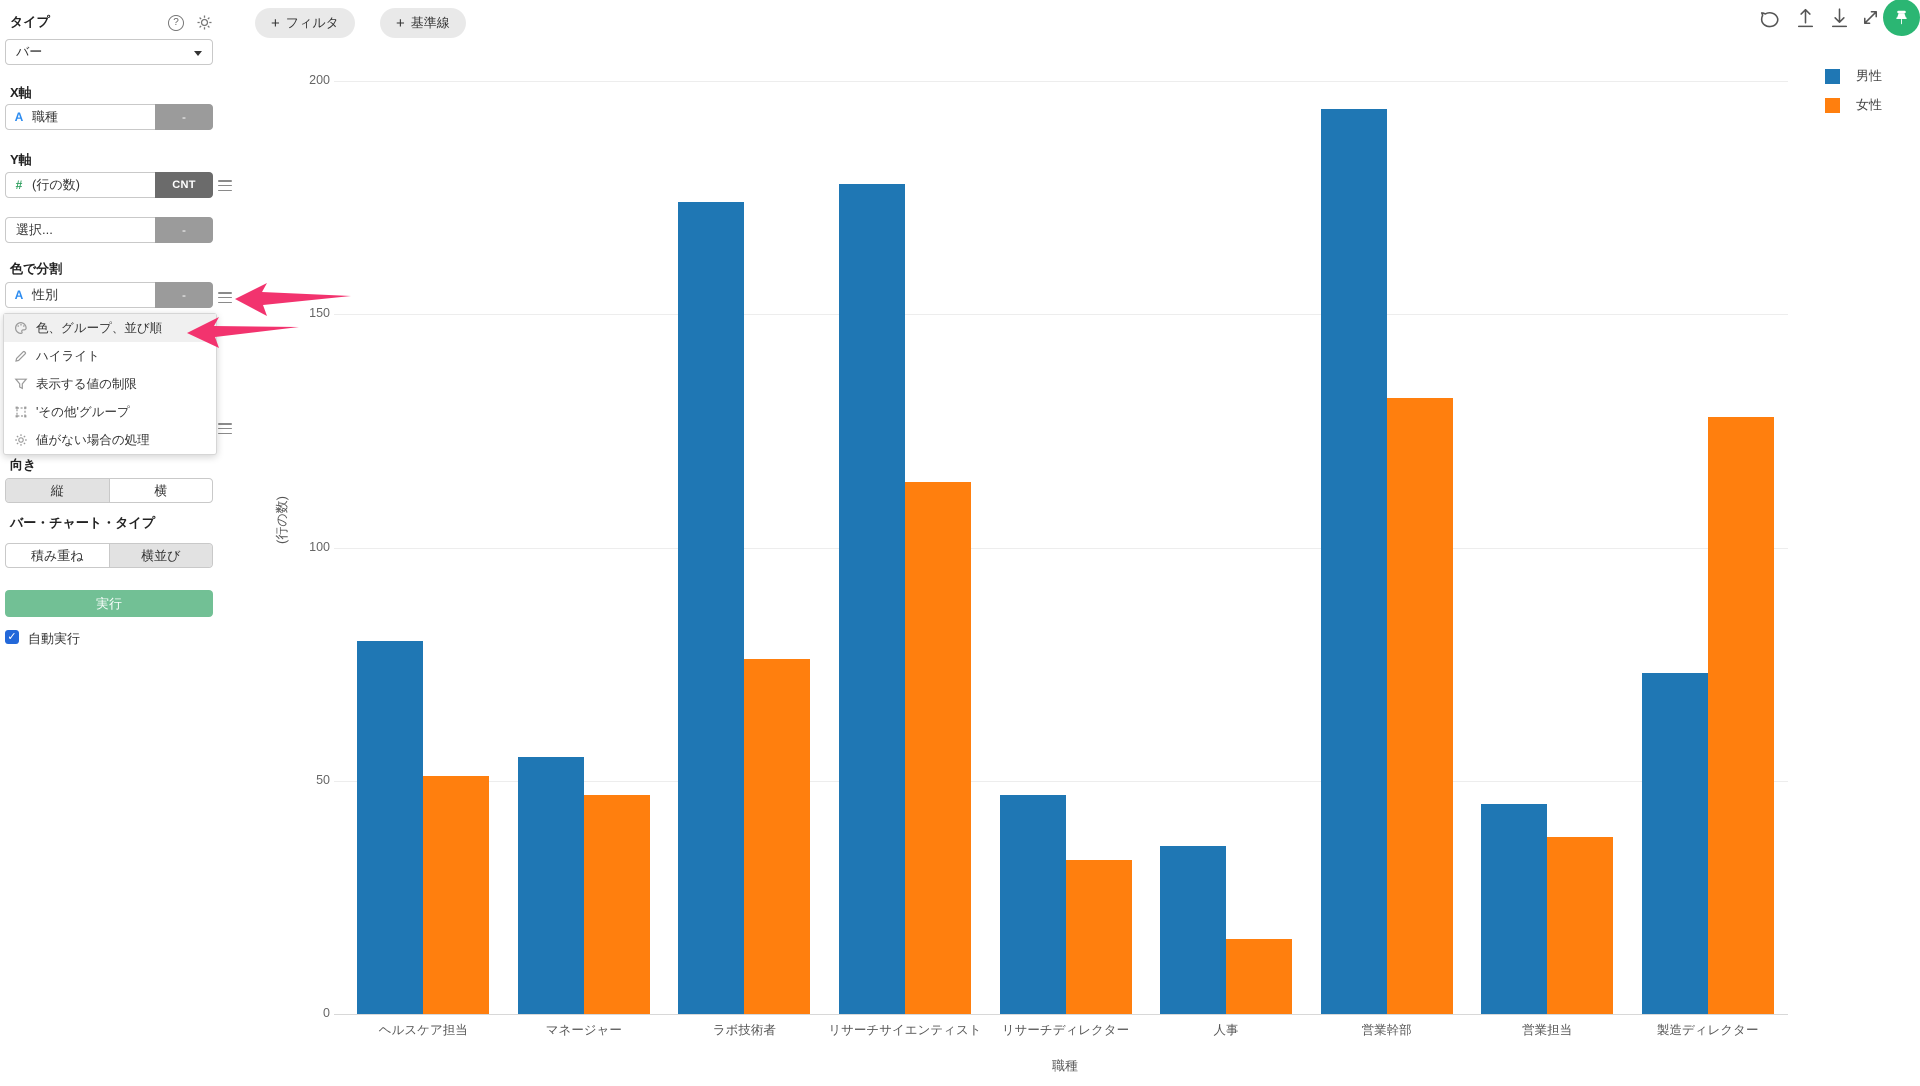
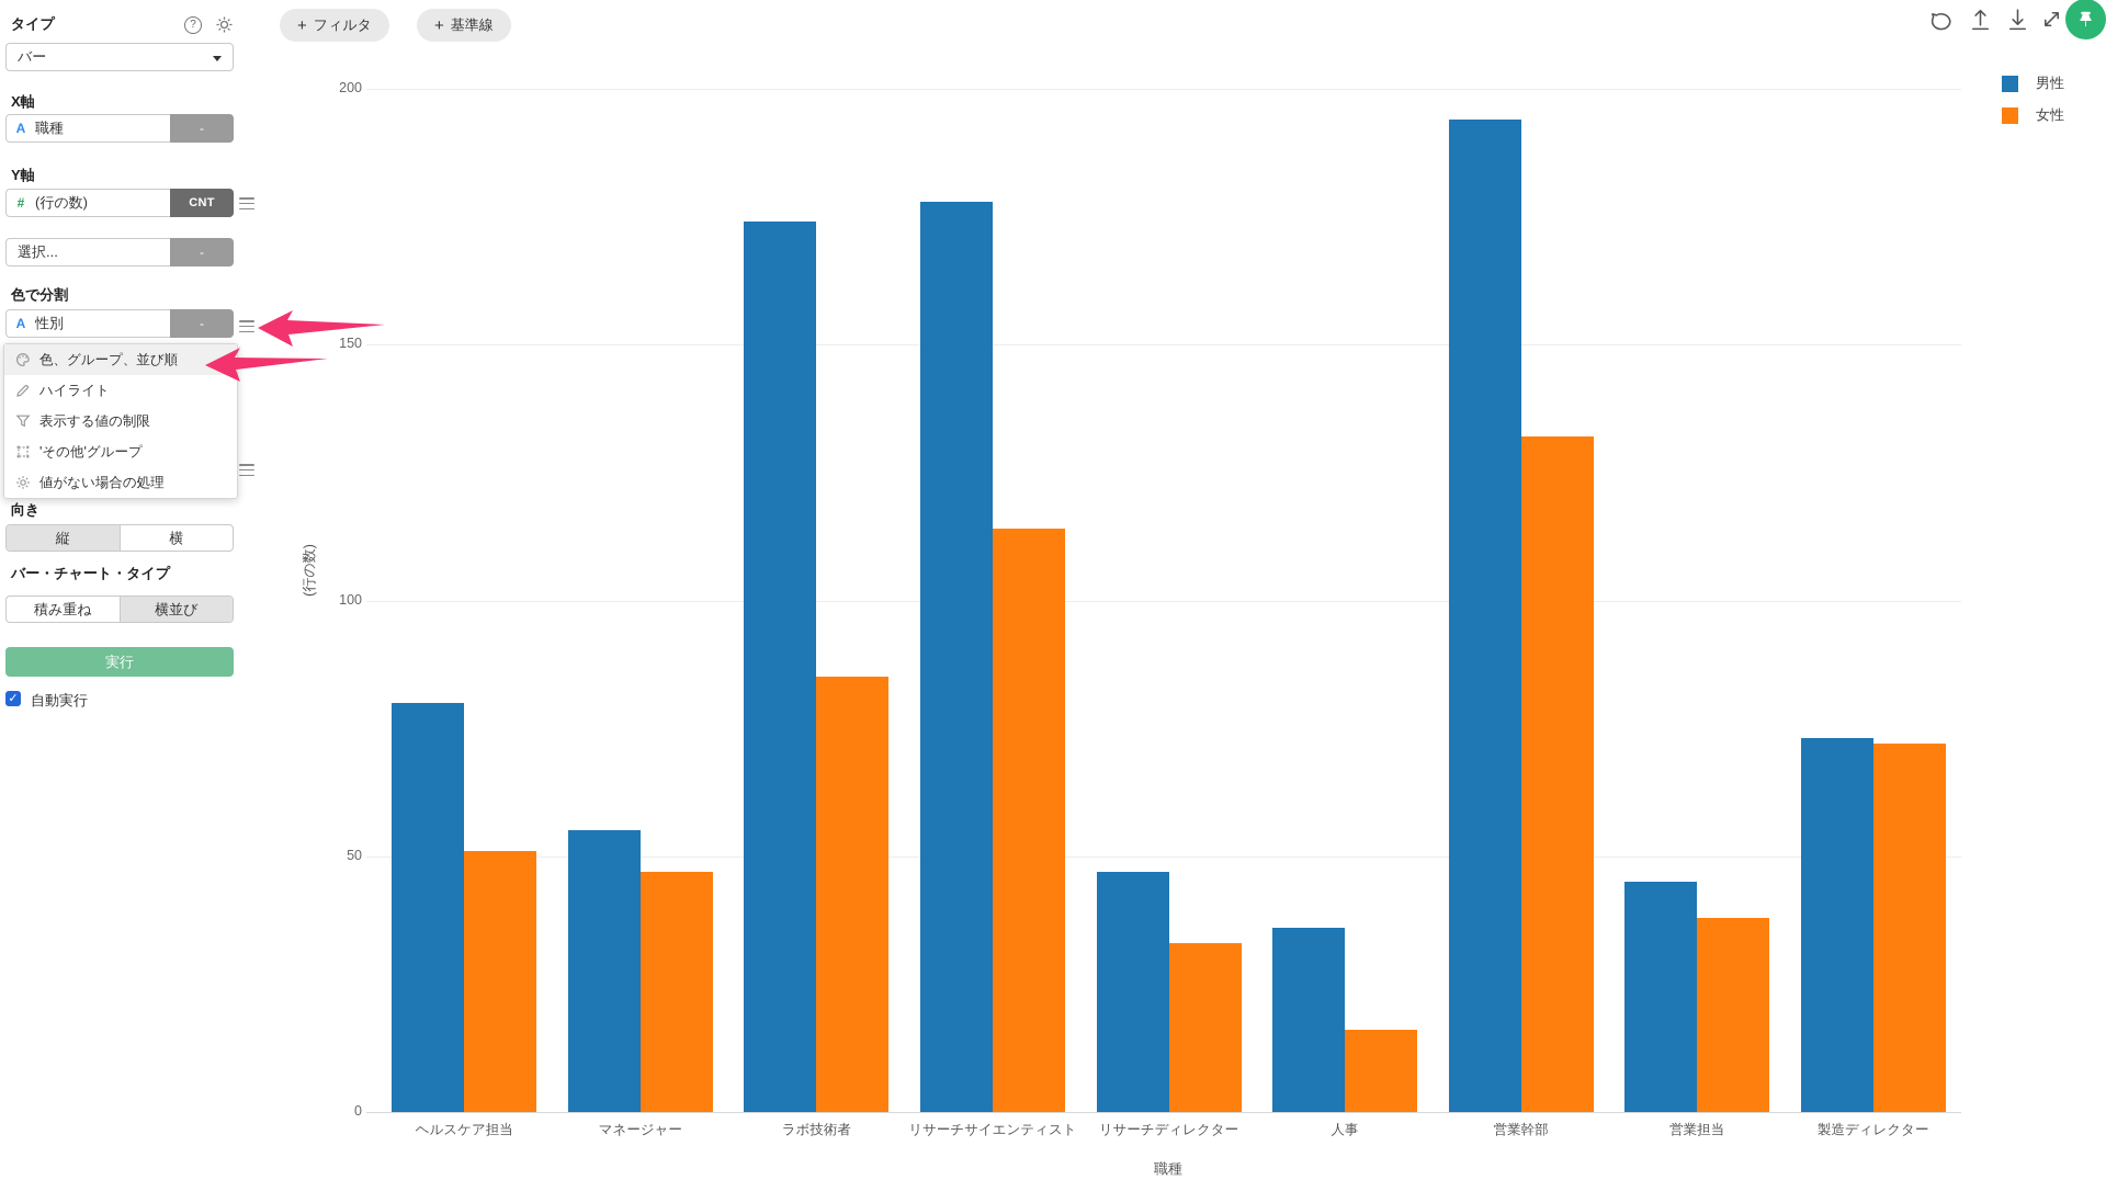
女性/ラボ技術者: 76 -> 85
女性/製造ディレクター: 128 -> 72
